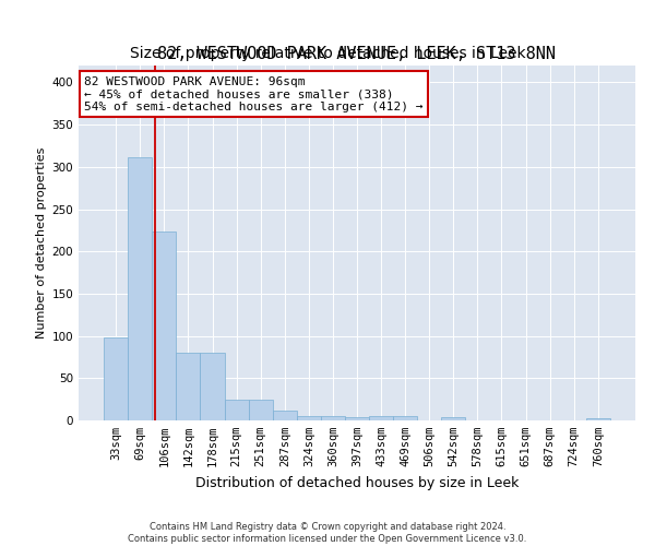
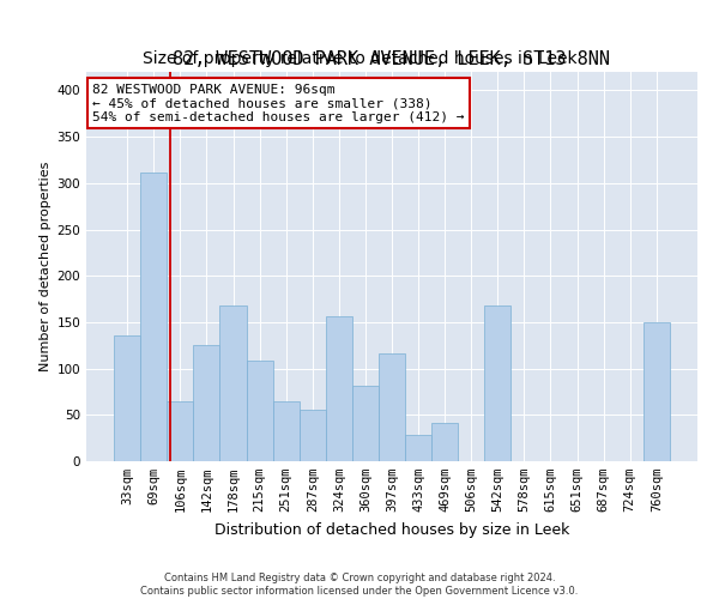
33sqm: 98 -> 136
106sqm: 224 -> 64
142sqm: 80 -> 126
178sqm: 80 -> 168
215sqm: 25 -> 108
251sqm: 25 -> 64
287sqm: 12 -> 56
324sqm: 5 -> 156
360sqm: 5 -> 82
397sqm: 4 -> 116
433sqm: 5 -> 28
469sqm: 5 -> 42
542sqm: 4 -> 168
760sqm: 3 -> 150
